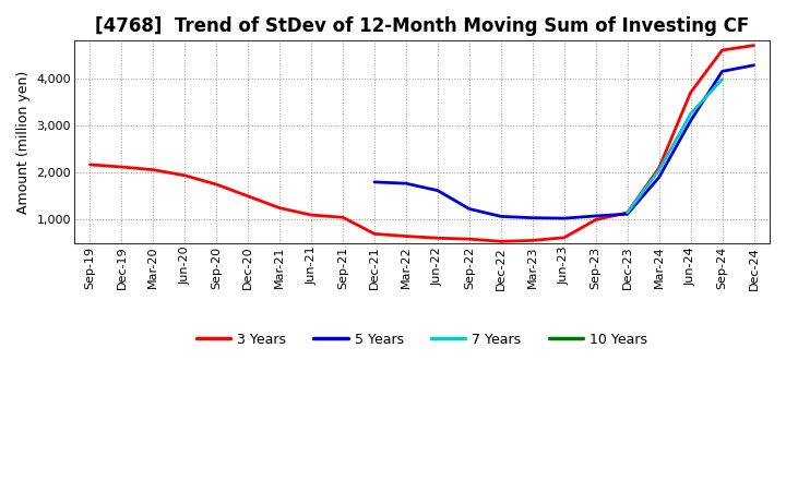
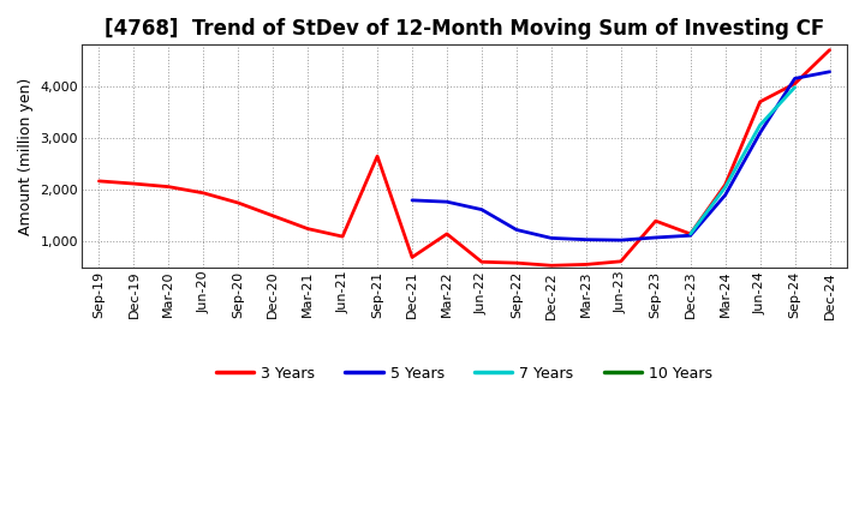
3 Years/Sep-21: 1,050 -> 2,650
3 Years/Mar-22: 650 -> 1,150
3 Years/Sep-23: 1,000 -> 1,400
3 Years/Sep-24: 4,600 -> 4,050
